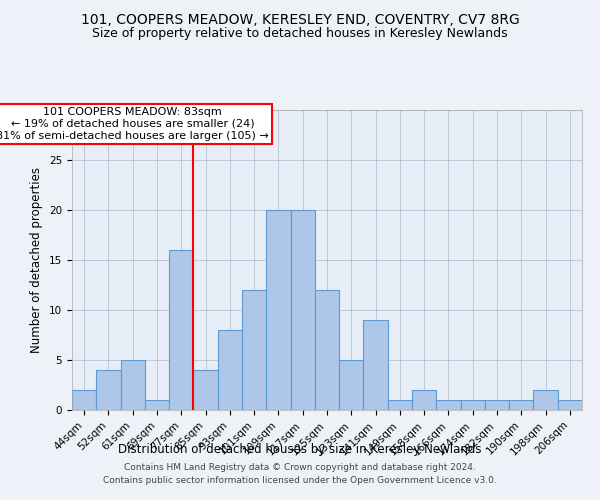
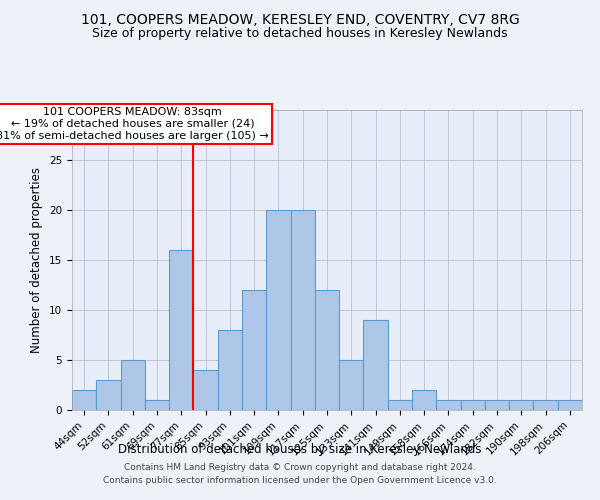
52sqm: 4 -> 3
198sqm: 2 -> 1
